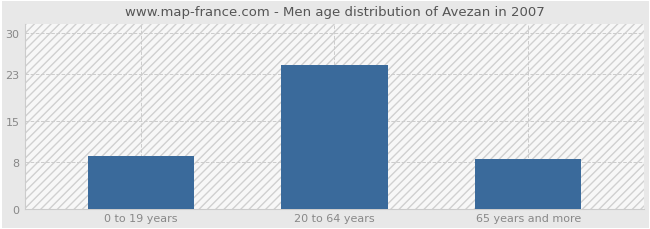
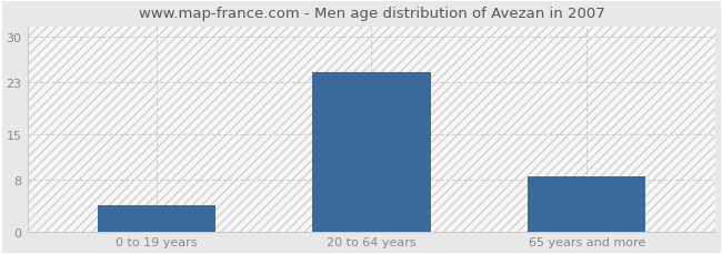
0 to 19 years: 9.0 -> 4.0
